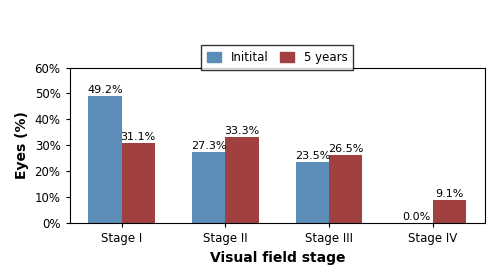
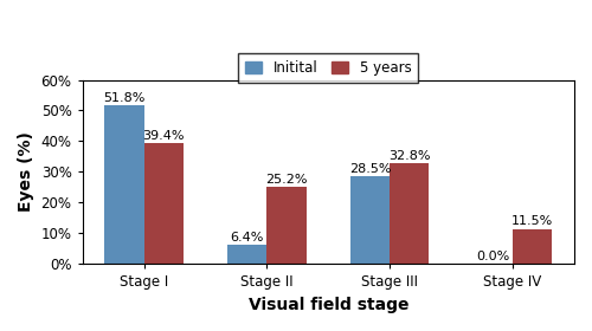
Initital/Stage I: 49.2% -> 51.8%
5 years/Stage I: 31.1% -> 39.4%
Initital/Stage II: 27.3% -> 6.4%
5 years/Stage II: 33.3% -> 25.2%
Initital/Stage III: 23.5% -> 28.5%
5 years/Stage III: 26.5% -> 32.8%
5 years/Stage IV: 9.1% -> 11.5%
